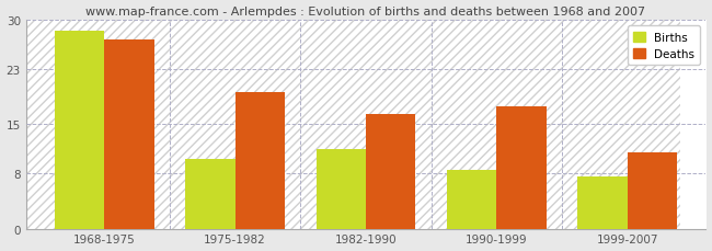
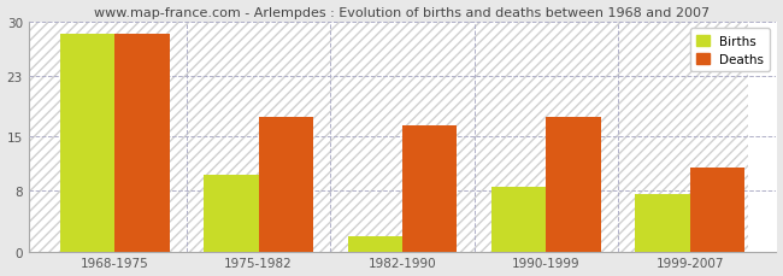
Deaths/1968-1975: 27.2 -> 28.5
Deaths/1975-1982: 19.6 -> 17.5
Births/1982-1990: 11.4 -> 2.0
